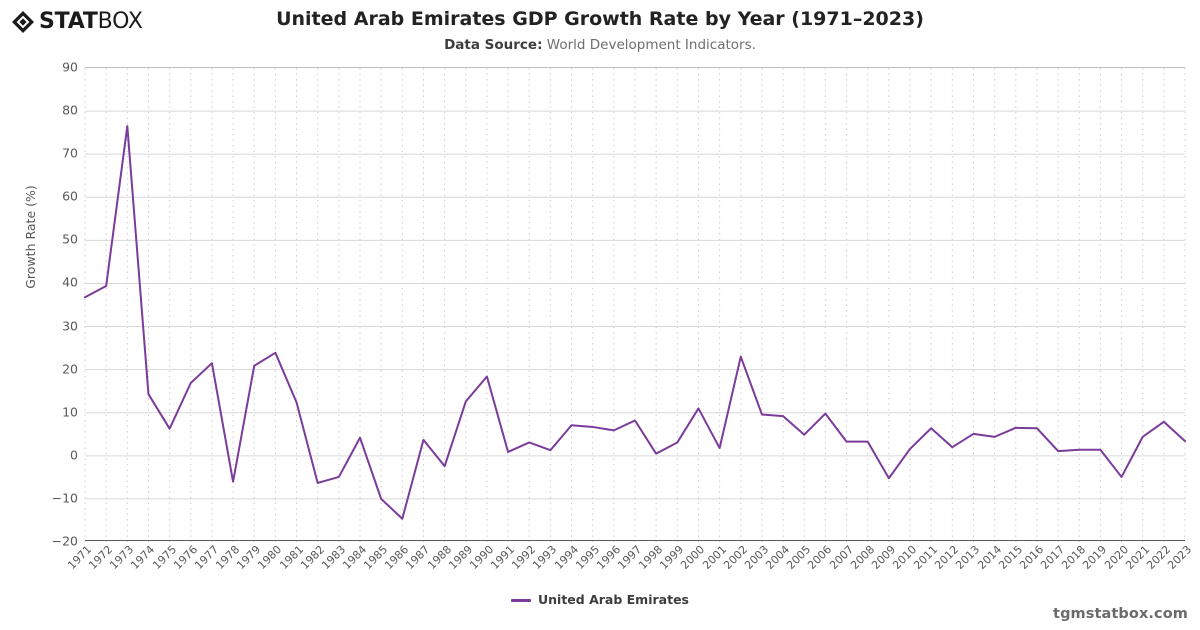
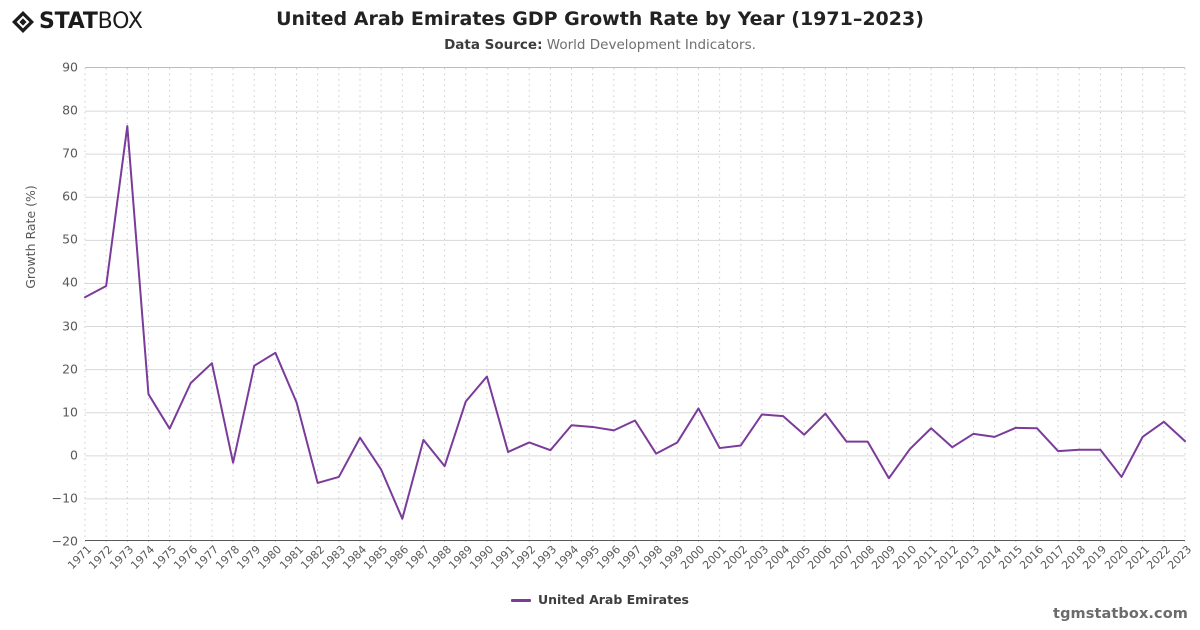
1978: -6 -> -2
1985: -10 -> -3
2002: 23 -> 2
